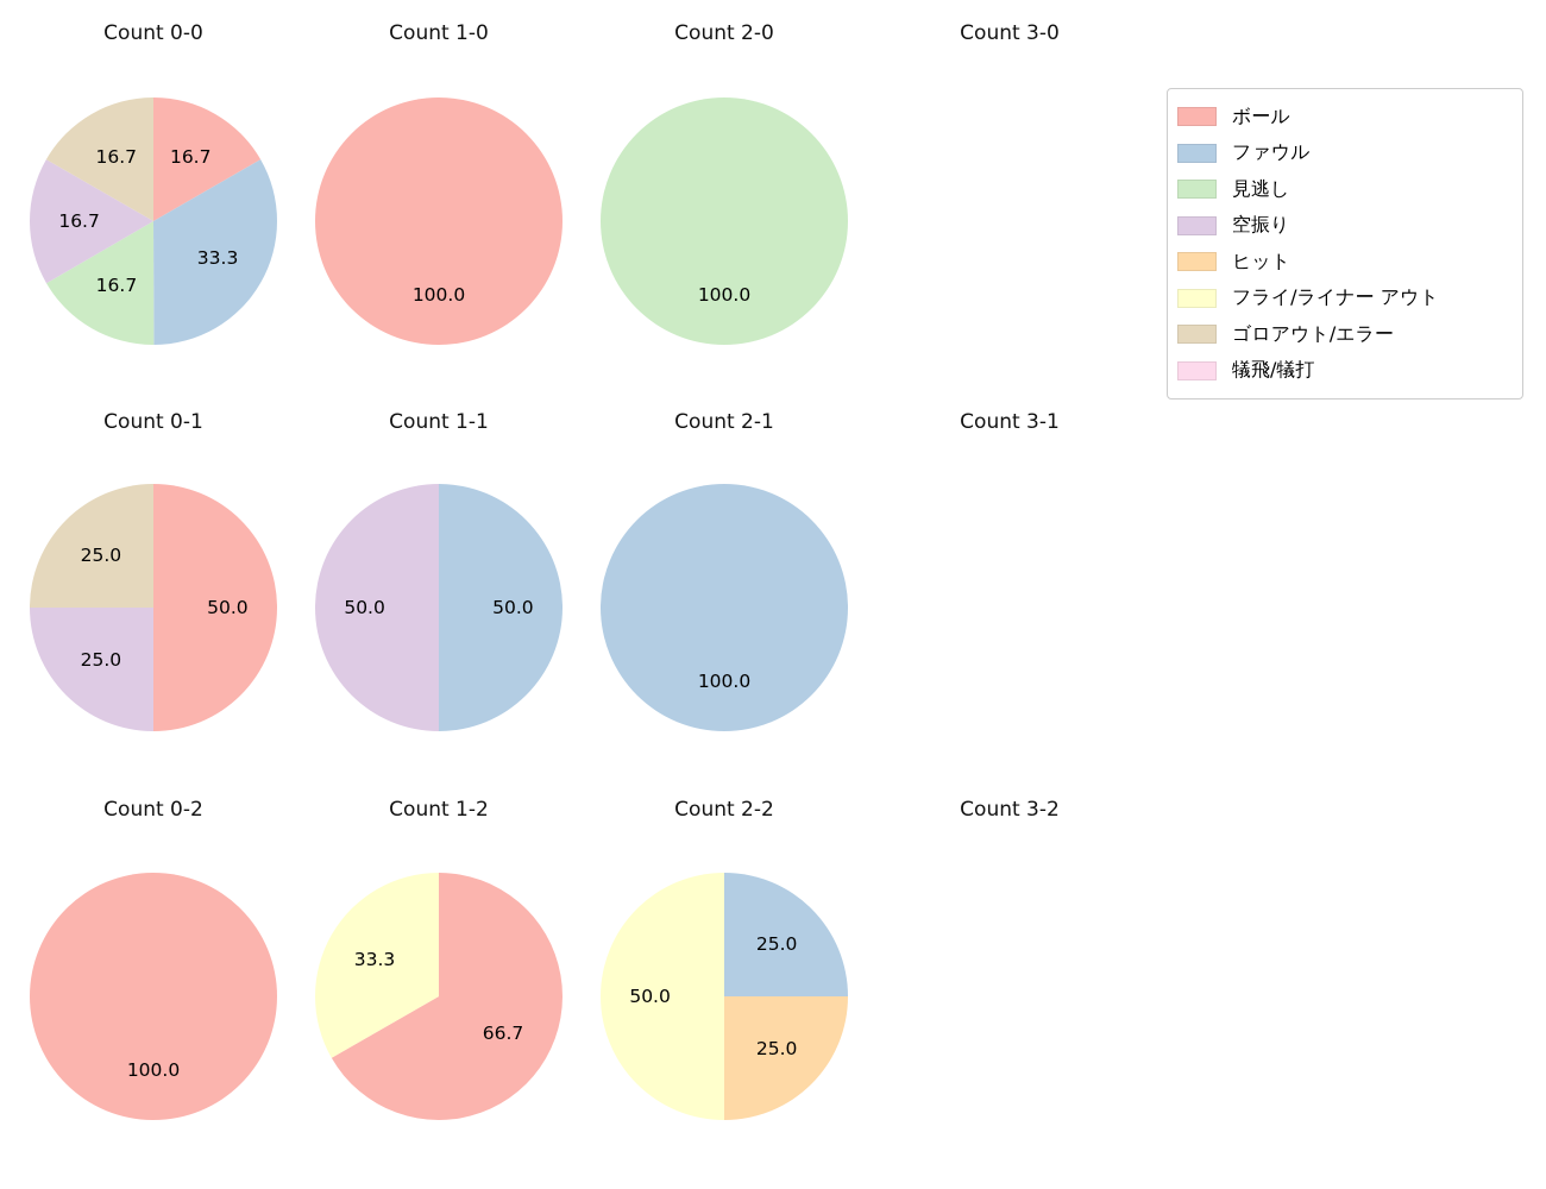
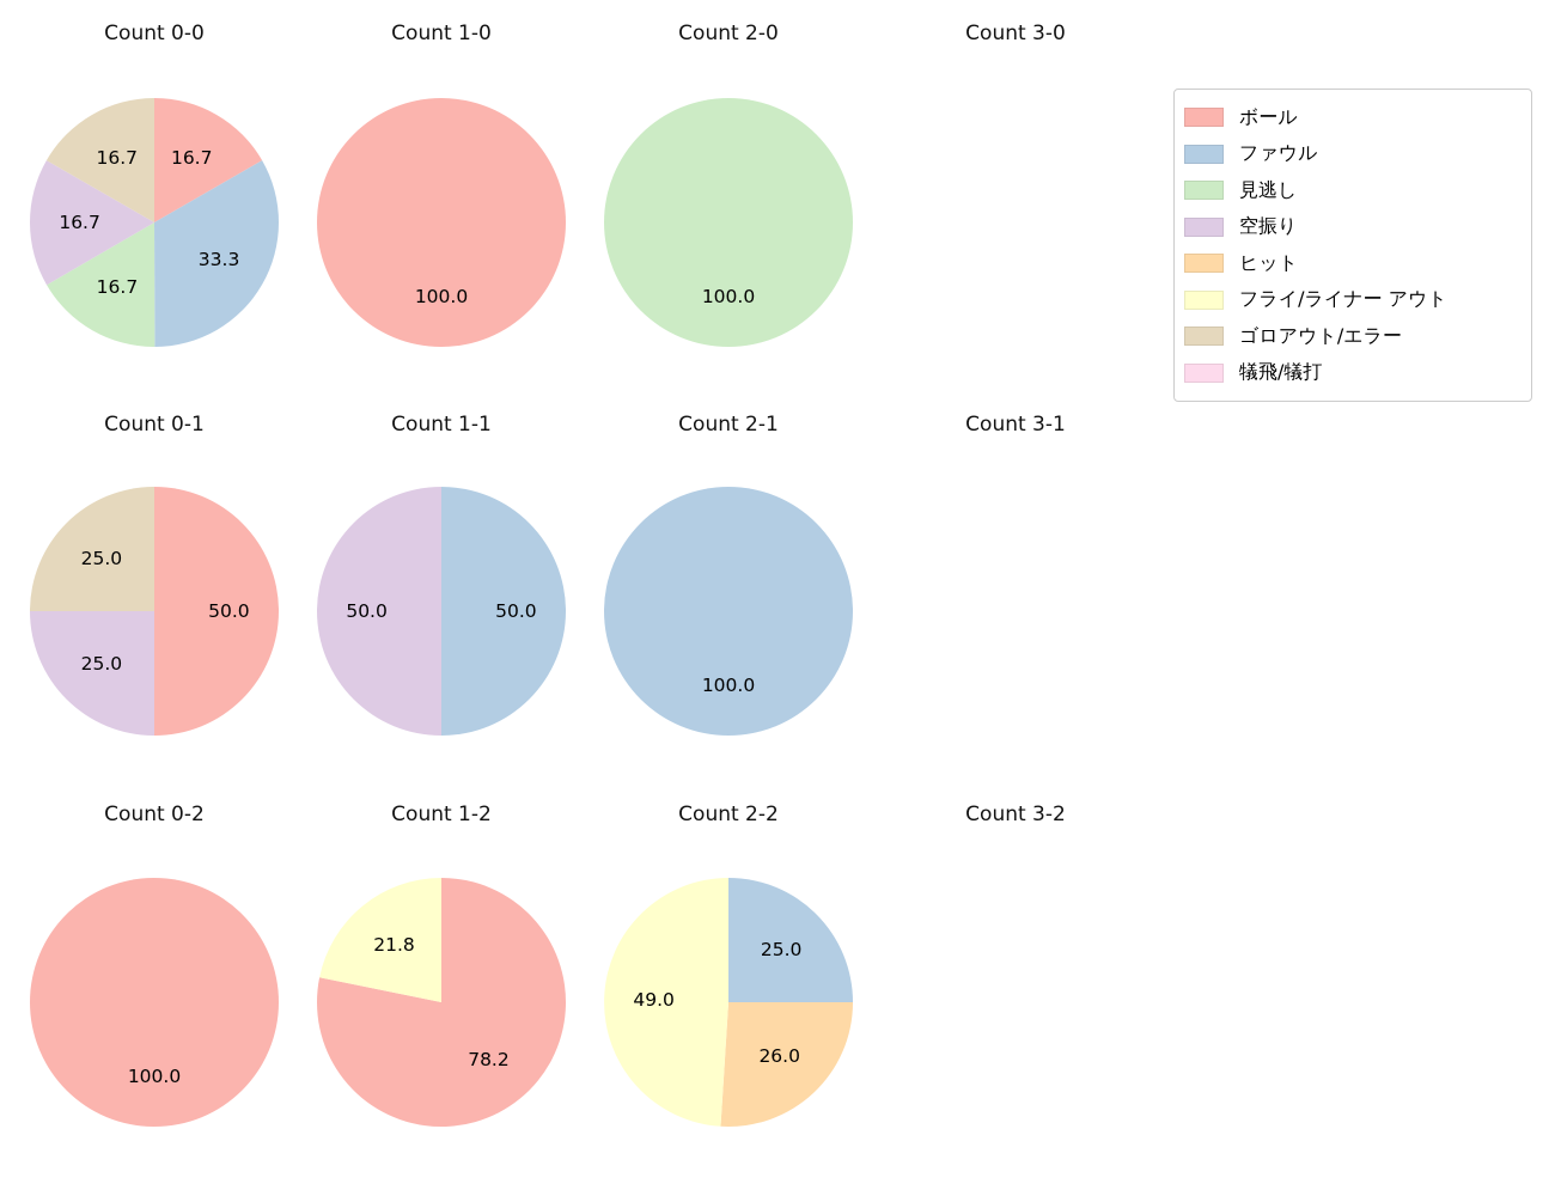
Count 1-2/ボール: 66.7 -> 78.2
Count 1-2/フライ/ライナー アウト: 33.3 -> 21.8
Count 2-2/ヒット: 25.0 -> 26.0
Count 2-2/フライ/ライナー アウト: 50.0 -> 49.0
